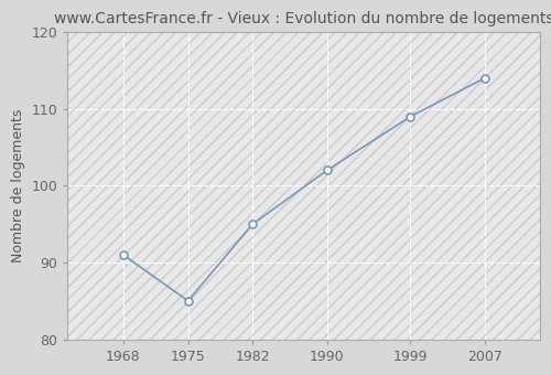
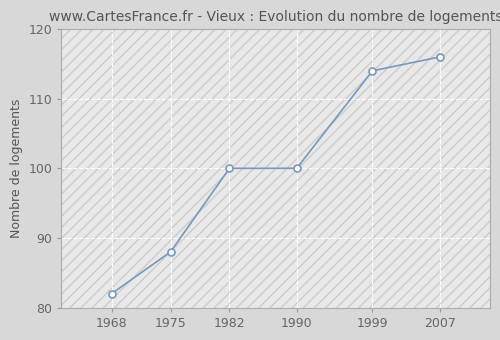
1968: 91 -> 82
1975: 85 -> 88
1982: 95 -> 100
1990: 102 -> 100
1999: 109 -> 114
2007: 114 -> 116
